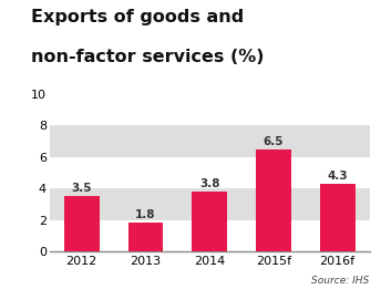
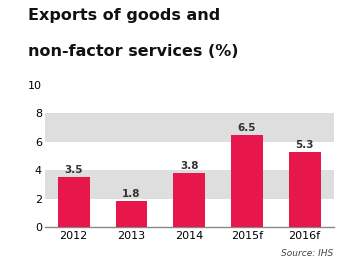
2016f: 4.3 -> 5.3
